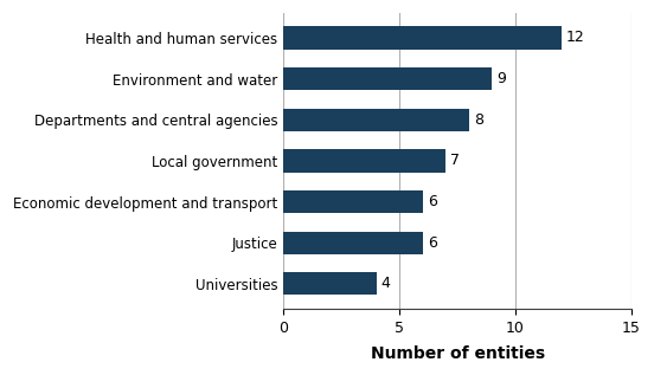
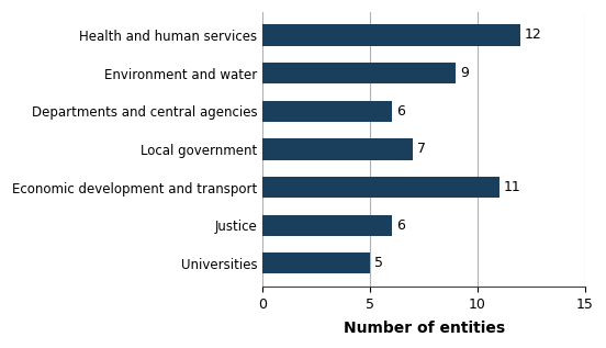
Departments and central agencies: 8 -> 6
Economic development and transport: 6 -> 11
Universities: 4 -> 5
